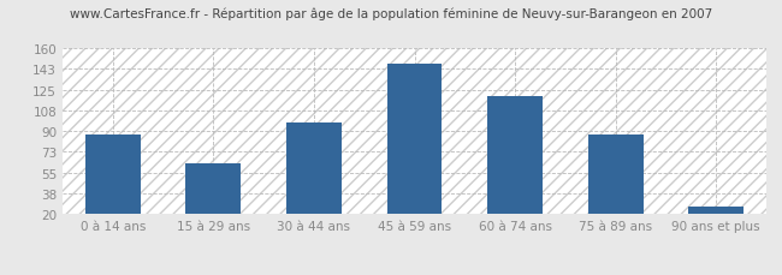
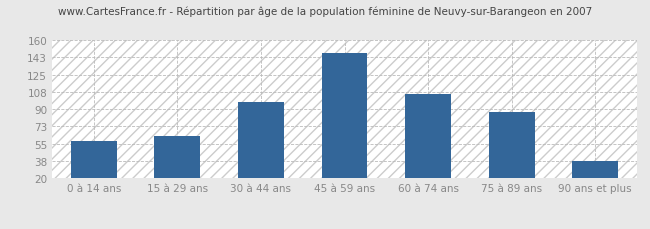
0 à 14 ans: 87 -> 58
60 à 74 ans: 120 -> 106
90 ans et plus: 27 -> 38
